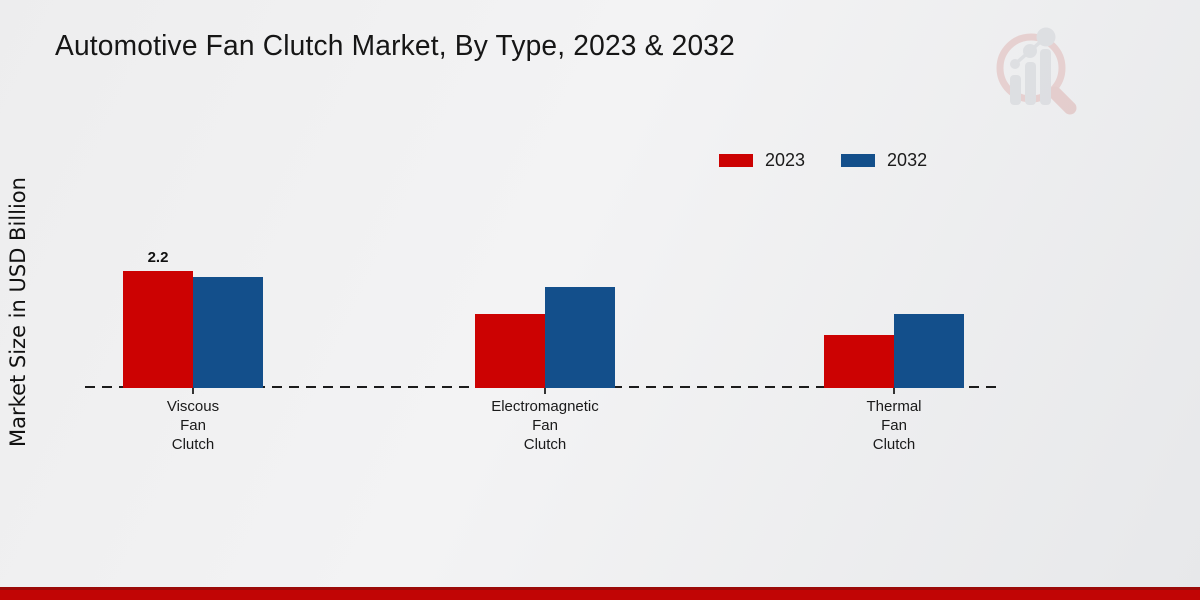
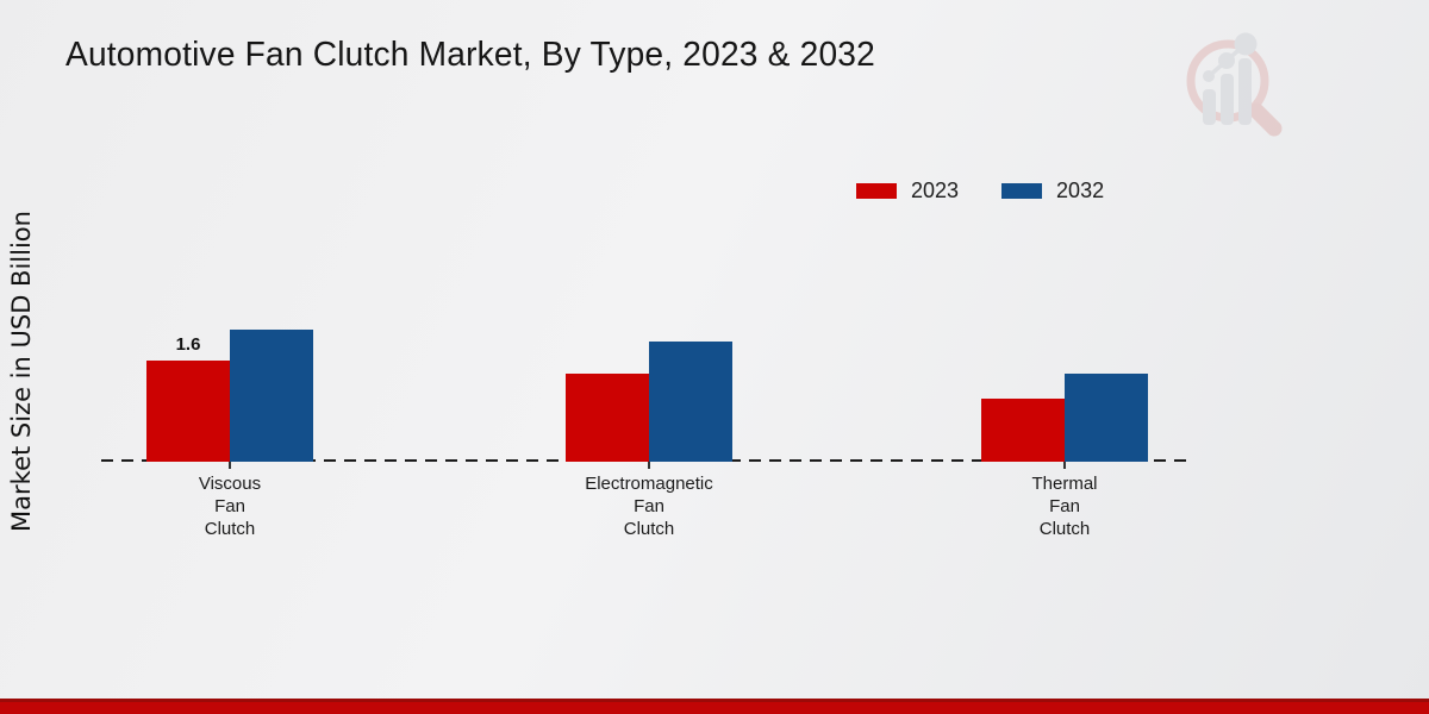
2023/Viscous Fan Clutch: 2.2 -> 1.6
